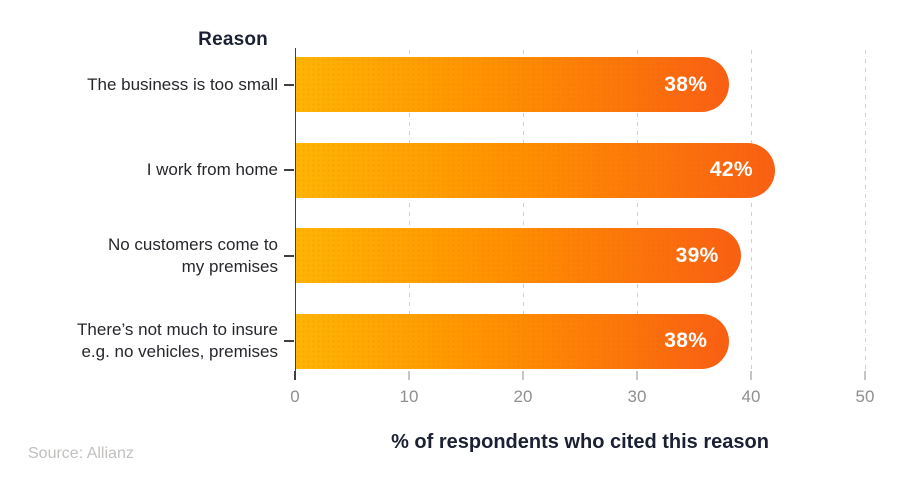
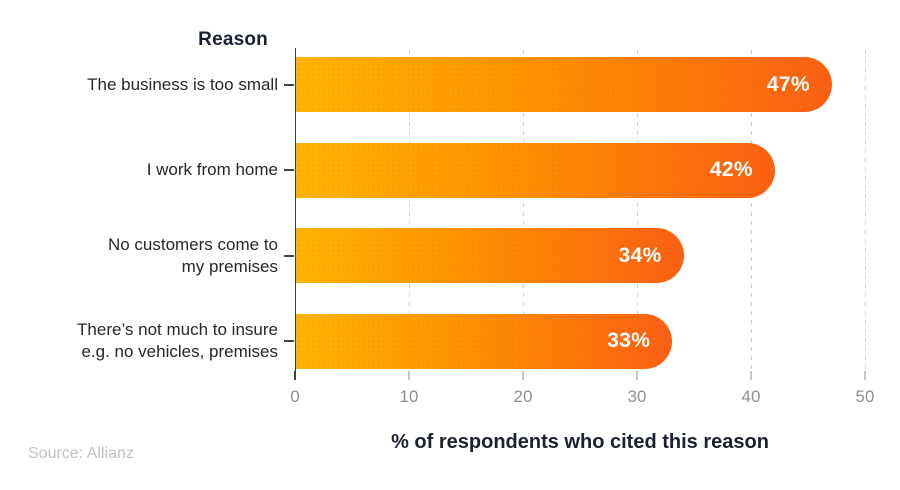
The business is too small: 38% -> 47%
No customers come to my premises: 39% -> 34%
There’s not much to insure e.g. no vehicles, premises: 38% -> 33%
